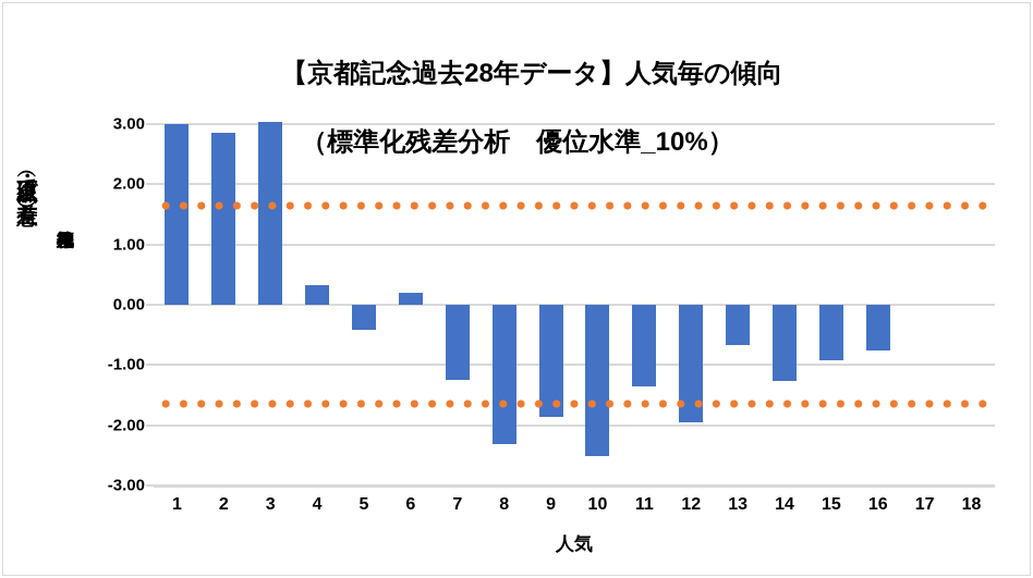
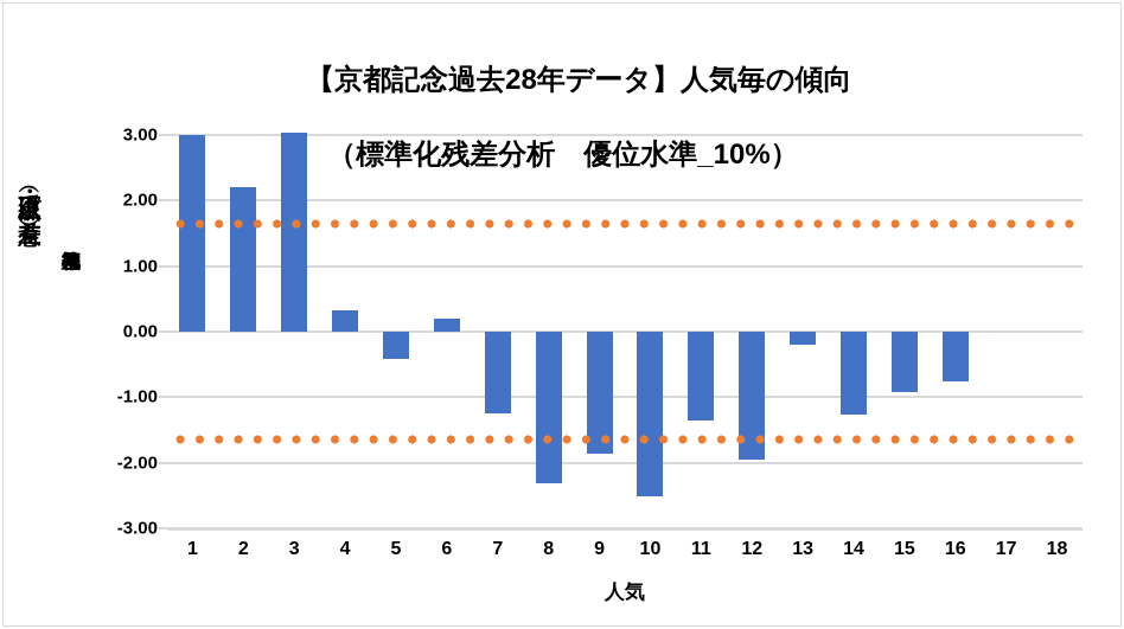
2: 2.9 -> 2.2
13: -0.7 -> -0.2
